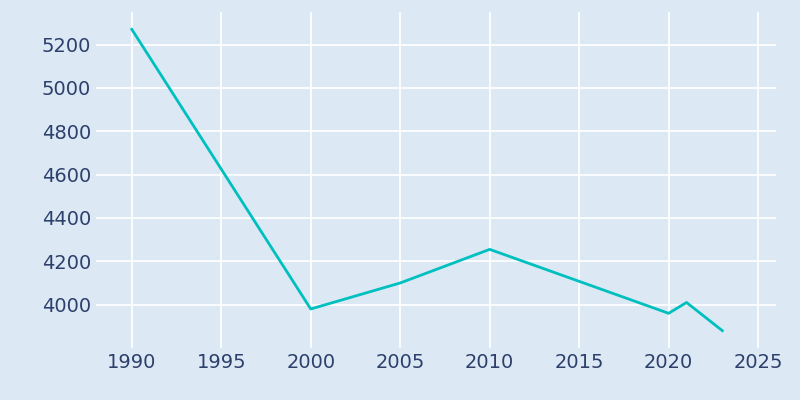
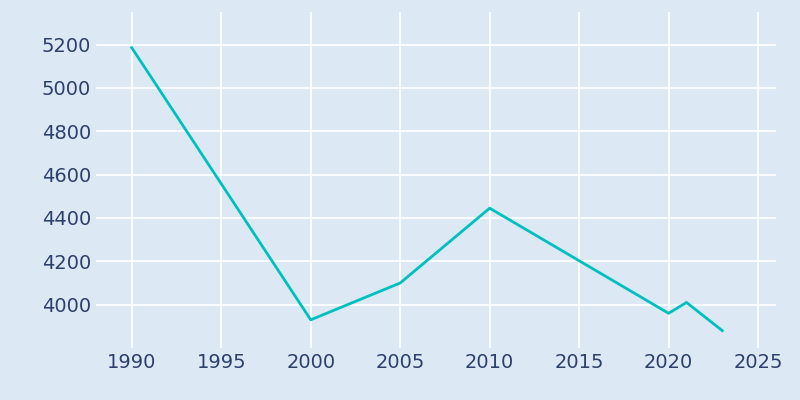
1990: 5270 -> 5185
2000: 3980 -> 3930
2010: 4255 -> 4445
